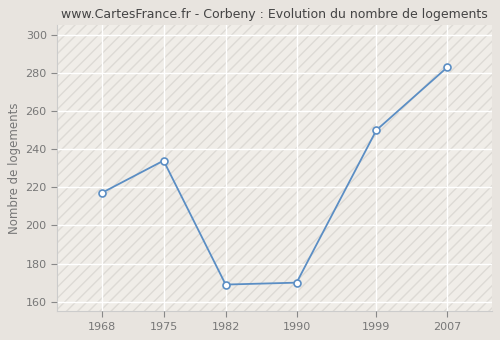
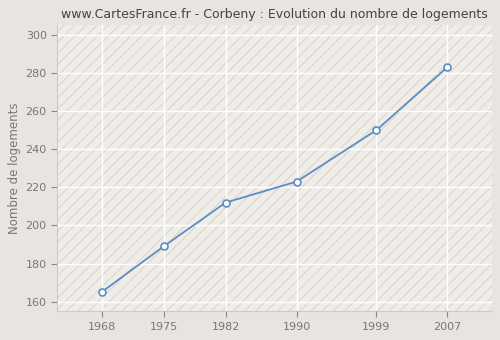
1968: 217 -> 165
1975: 234 -> 189
1982: 169 -> 212
1990: 170 -> 223
